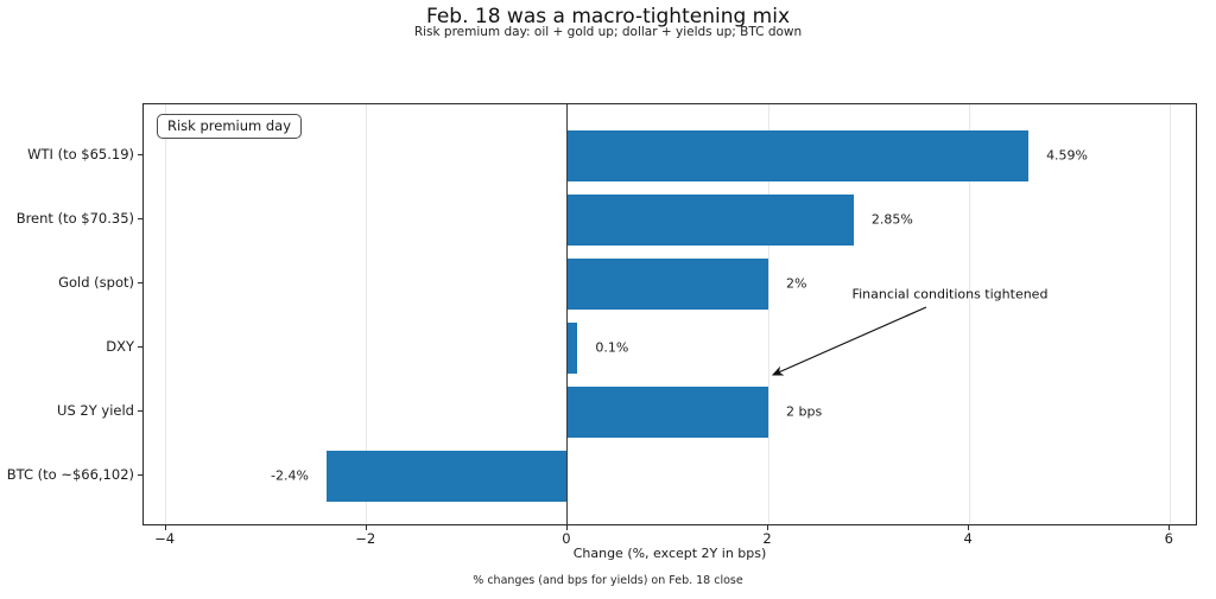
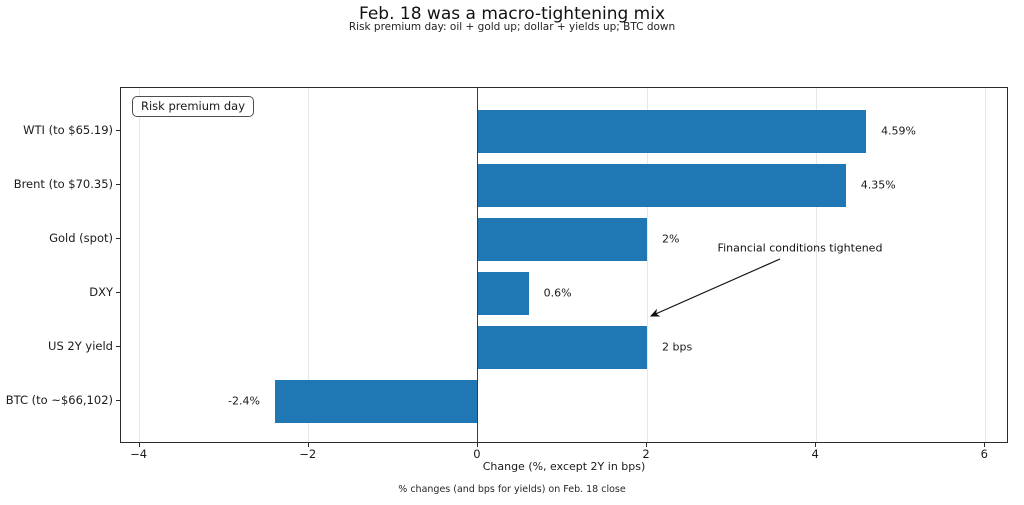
Brent (to $70.35): 2.85% -> 4.35%
DXY: 0.1% -> 0.6%
